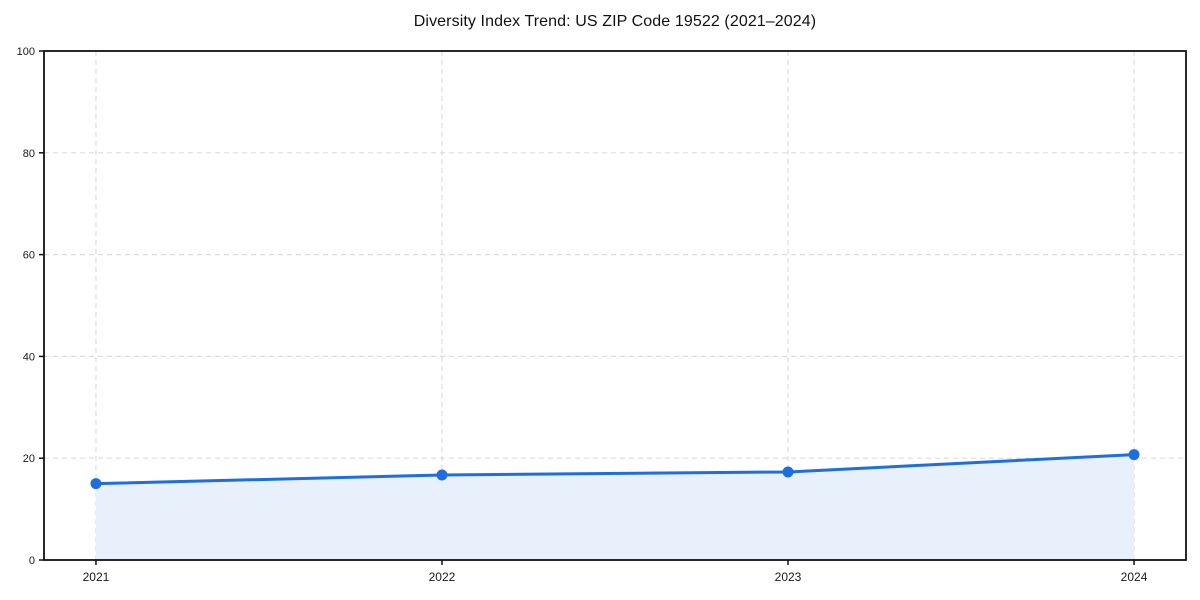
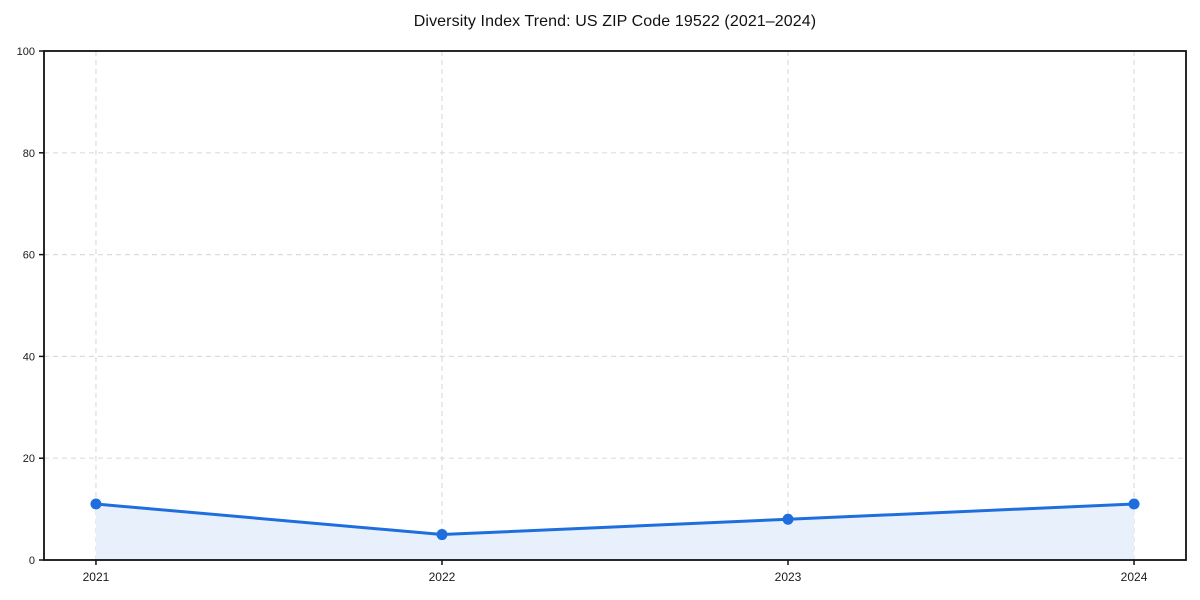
2021: 15 -> 11
2022: 17 -> 5
2023: 17 -> 8
2024: 21 -> 11
